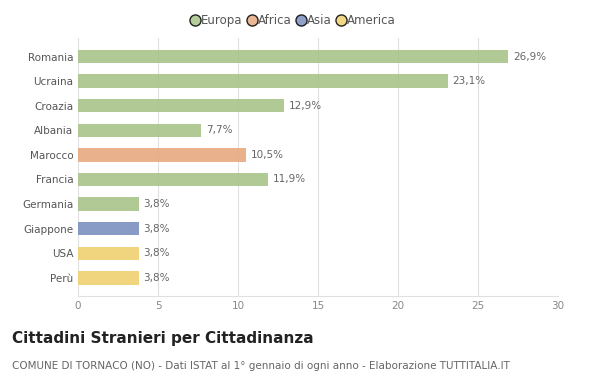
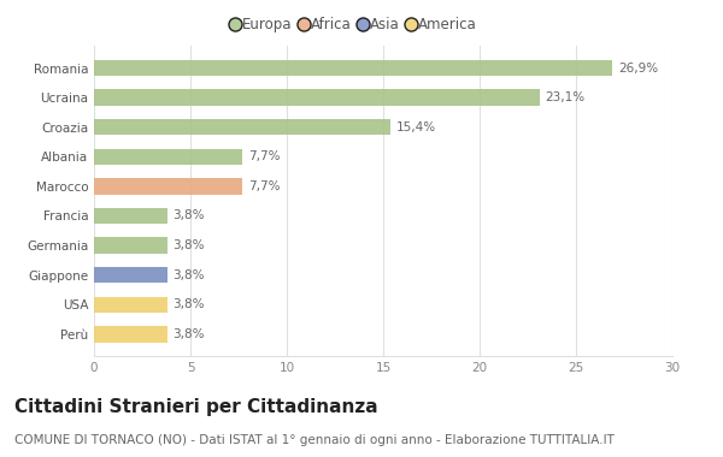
Croazia: 12,9% -> 15,4%
Marocco: 10,5% -> 7,7%
Francia: 11,9% -> 3,8%
